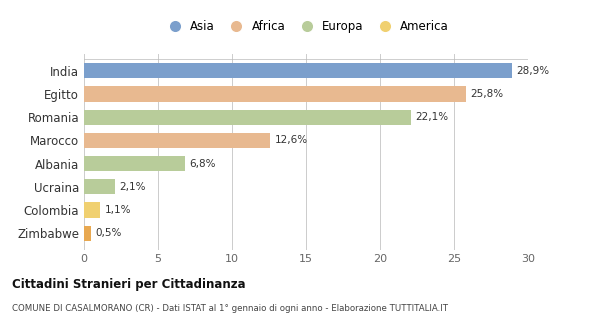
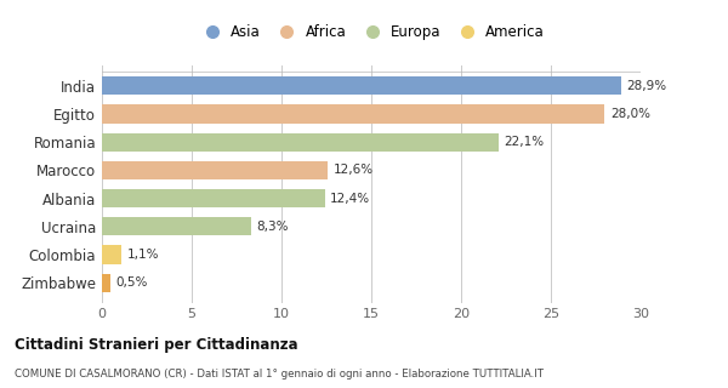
Egitto: 25,8% -> 28,0%
Albania: 6,8% -> 12,4%
Ucraina: 2,1% -> 8,3%
